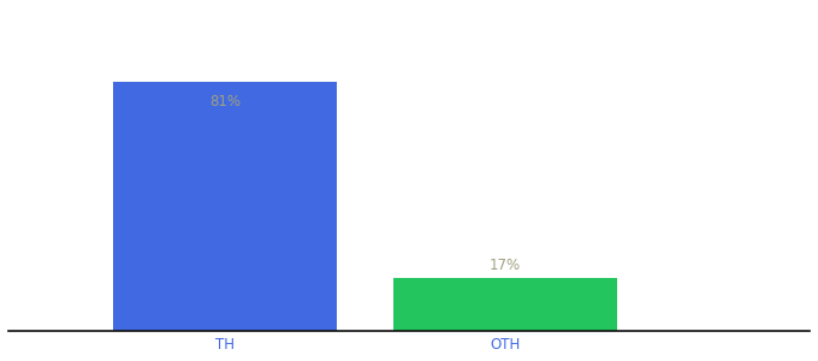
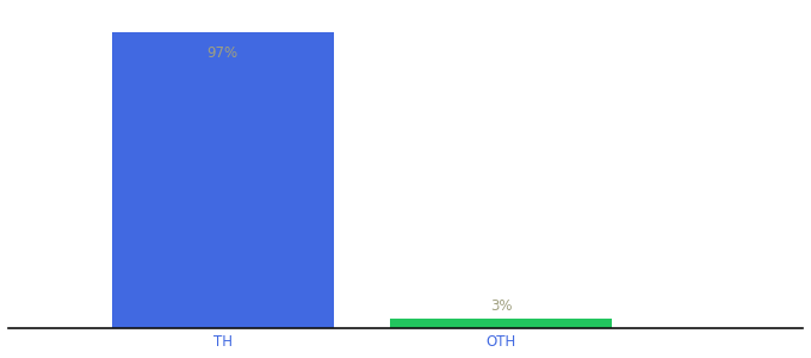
TH: 81% -> 97%
OTH: 17% -> 3%
